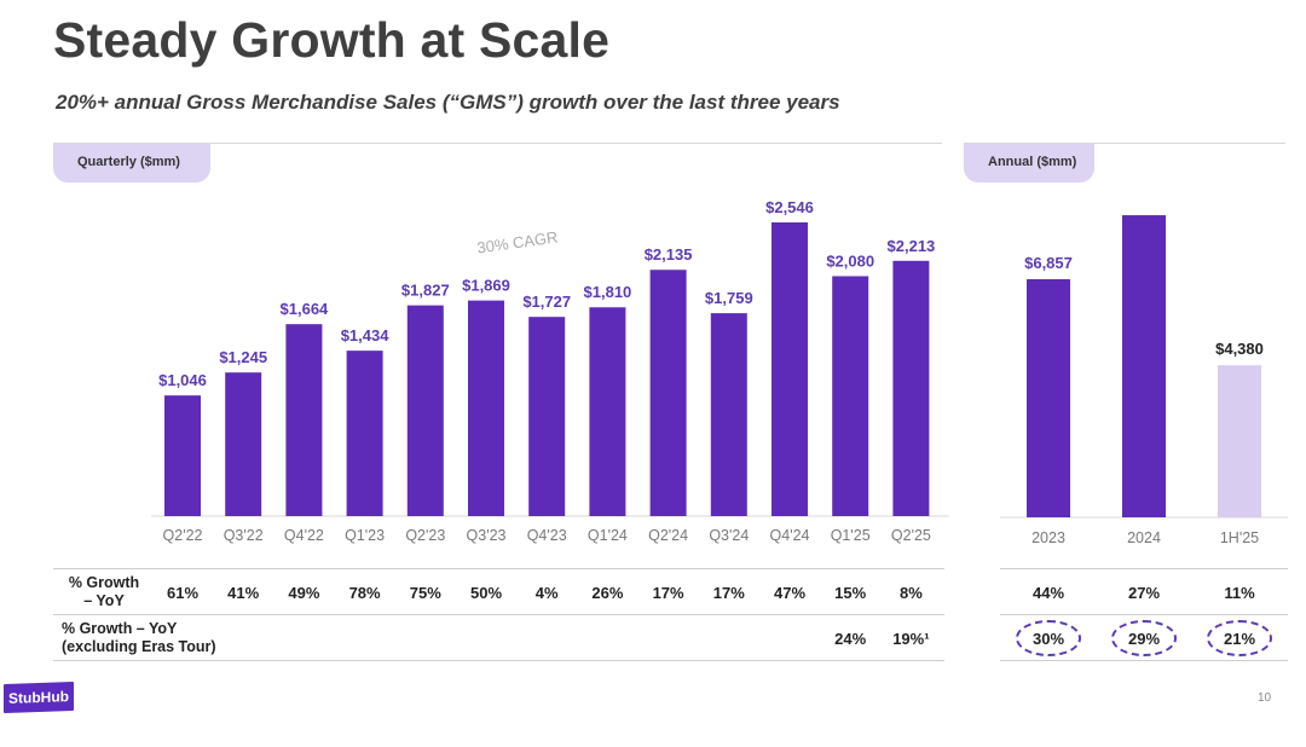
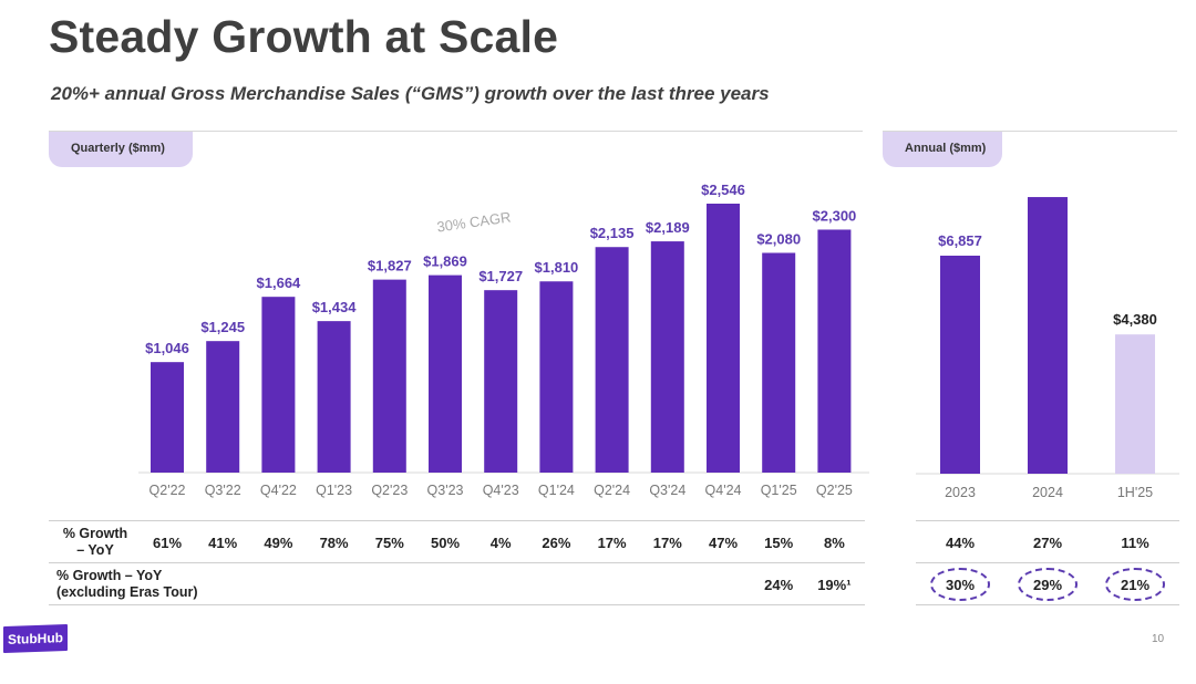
Quarterly ($mm)/Q3'24: $1,759 -> $2,189
Quarterly ($mm)/Q2'25: $2,213 -> $2,300
